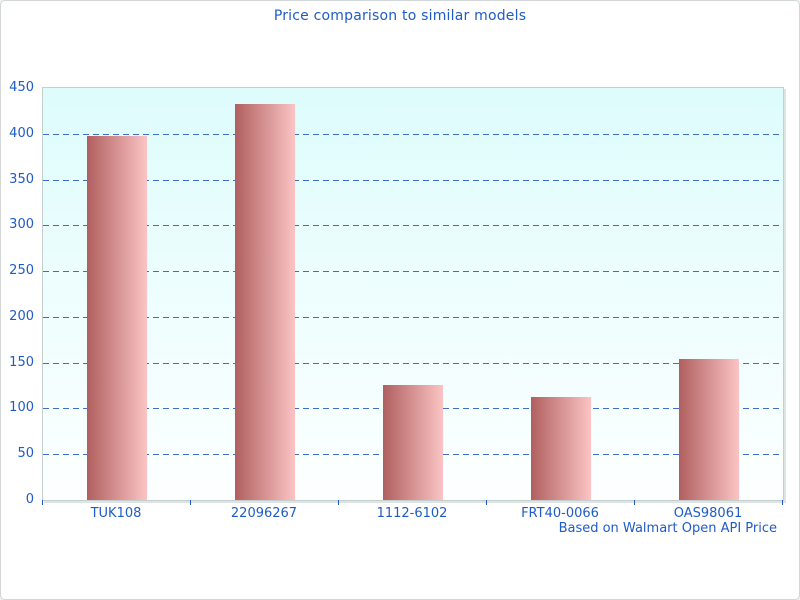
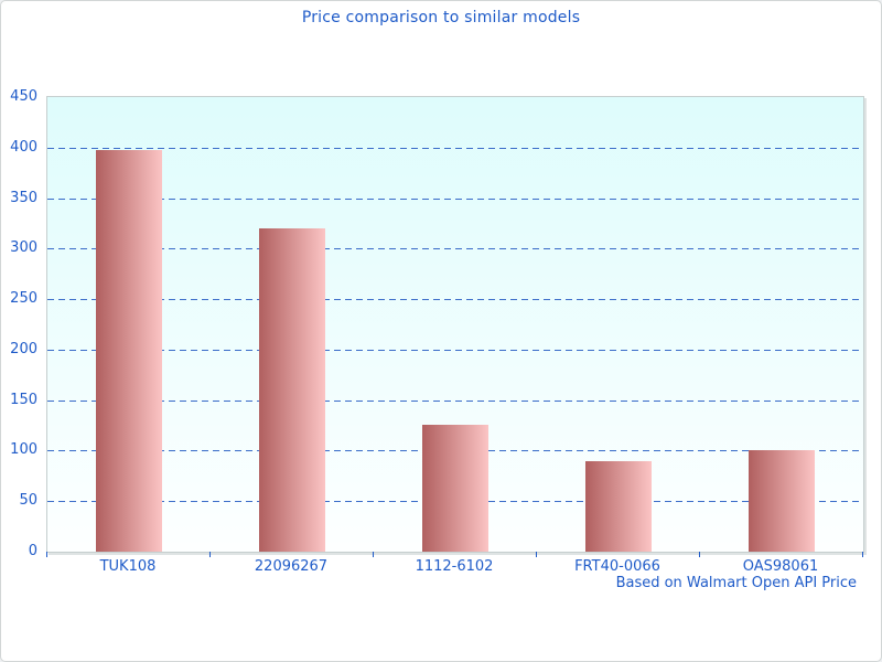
22096267: 430 -> 320
FRT40-0066: 110 -> 90
OAS98061: 150 -> 100
